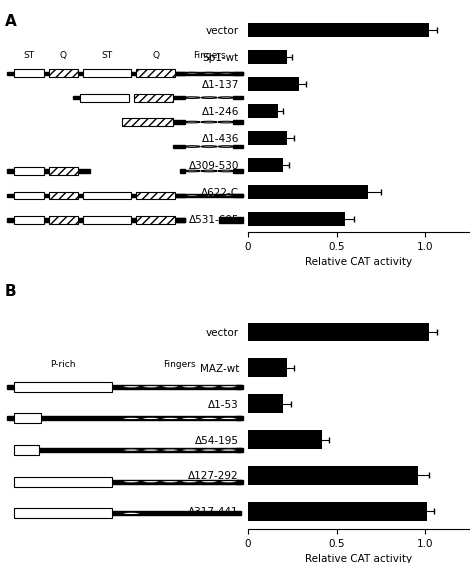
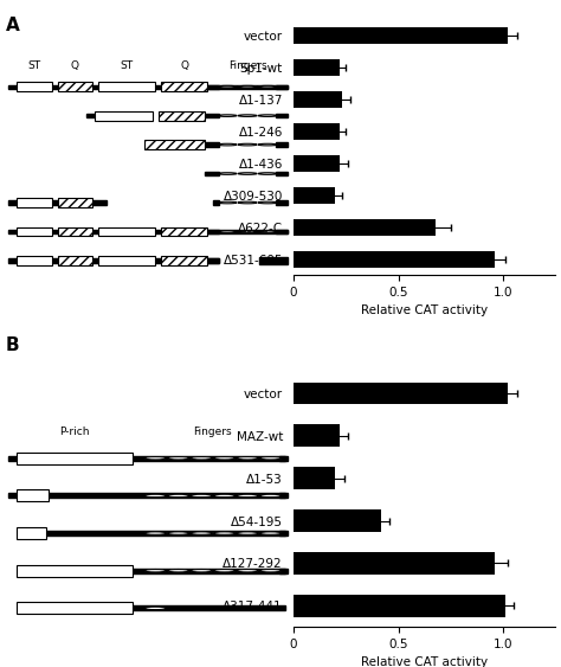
Δ1-137: 0.29 -> 0.23
Δ1-246: 0.17 -> 0.22
Δ531-605: 0.55 -> 0.96
